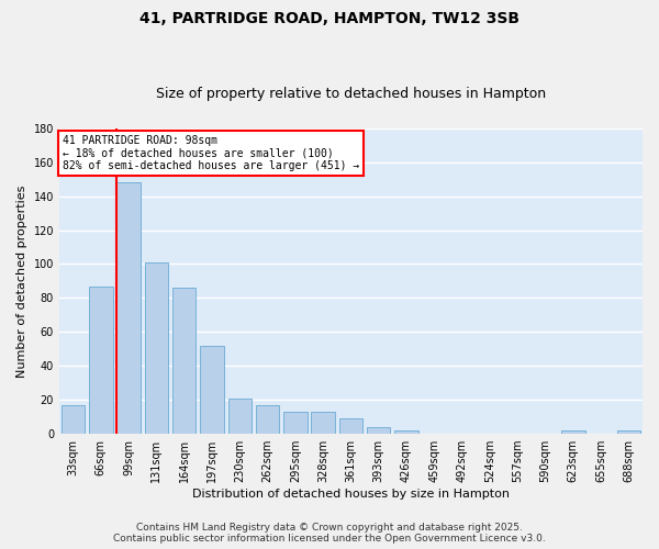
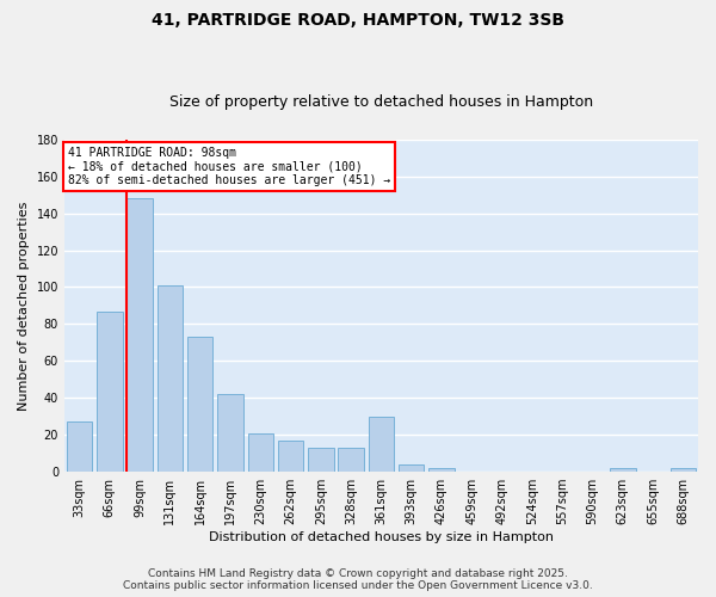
33sqm: 17 -> 27
164sqm: 86 -> 73
197sqm: 52 -> 42
361sqm: 9 -> 30
